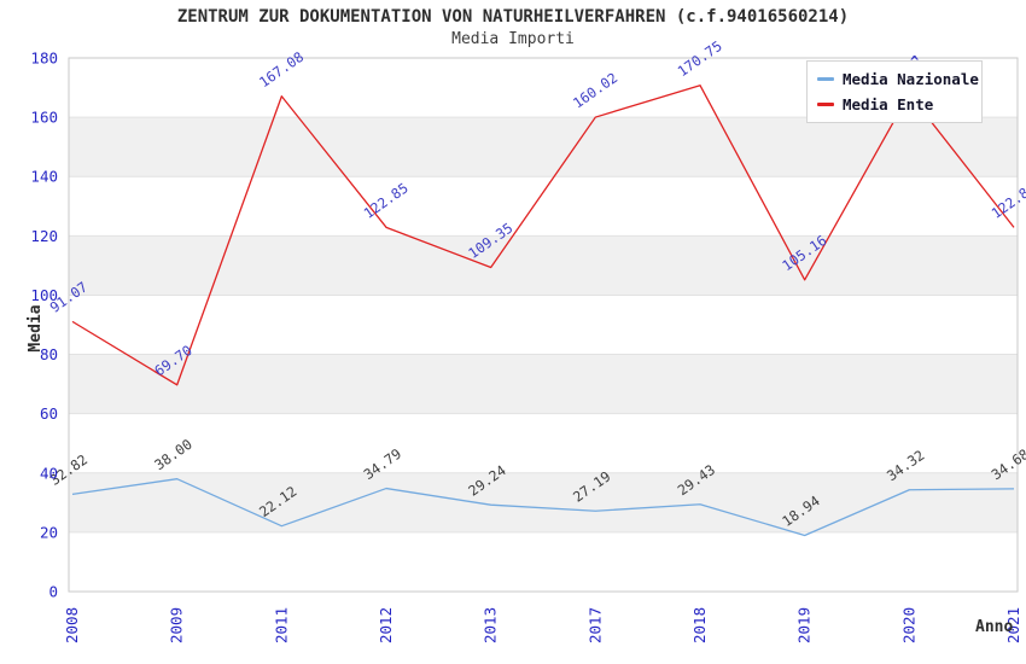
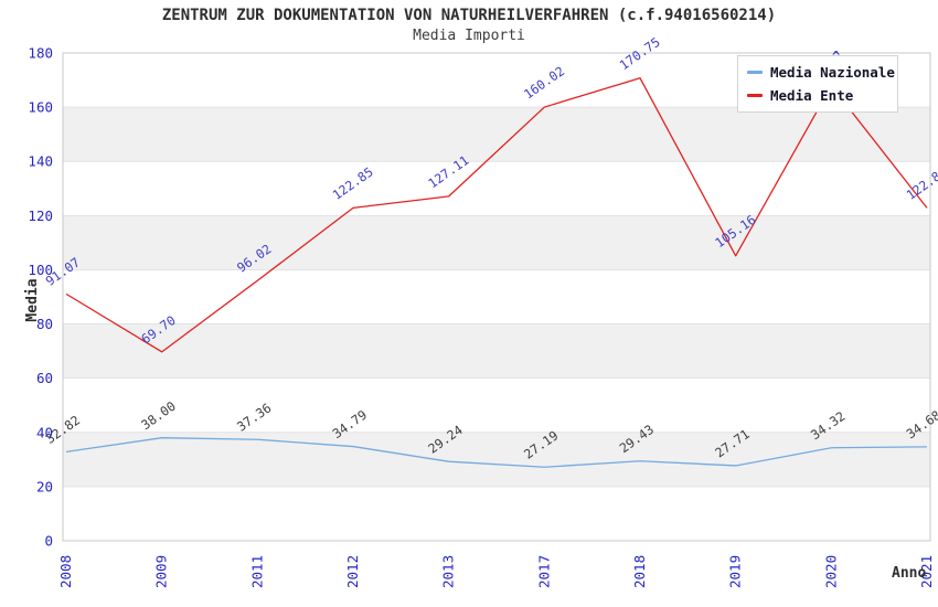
Media Nazionale/2011: 22.12 -> 37.36
Media Ente/2011: 167.08 -> 96.02
Media Ente/2013: 109.35 -> 127.11
Media Nazionale/2019: 18.94 -> 27.71
